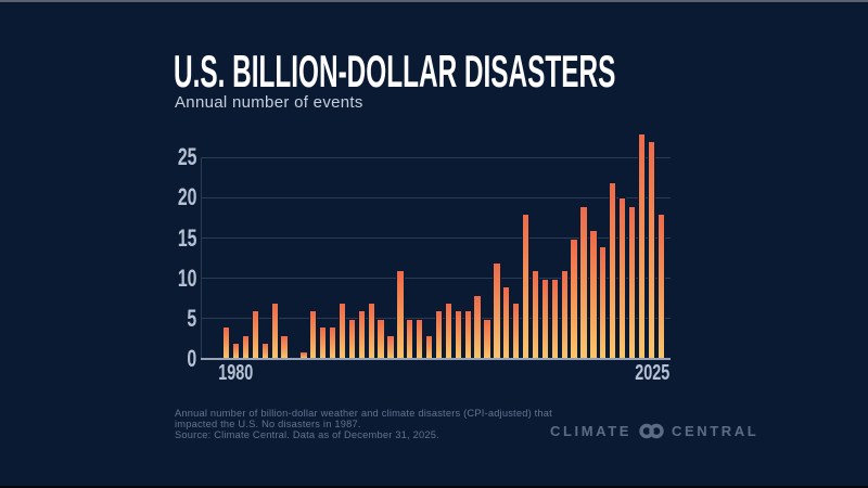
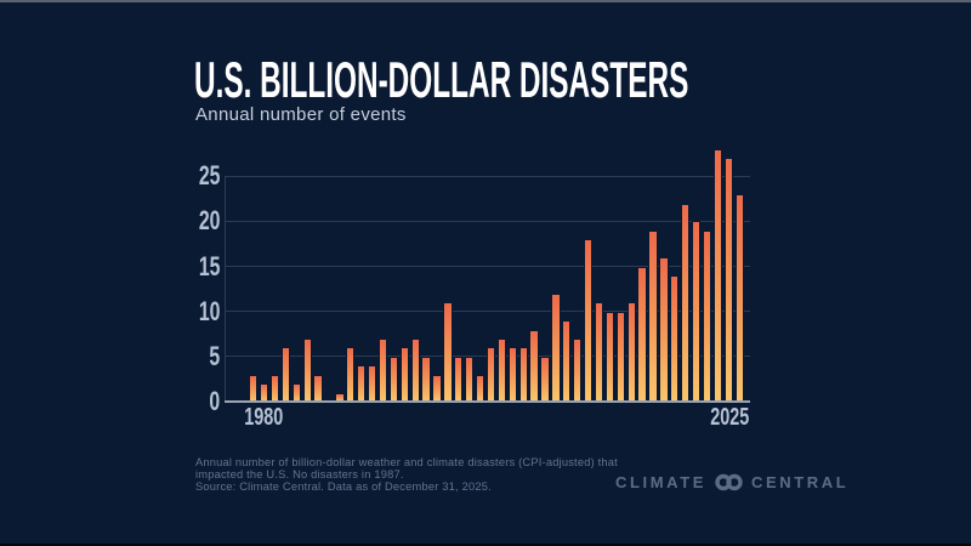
1980: 4 -> 3
2025: 18 -> 23
